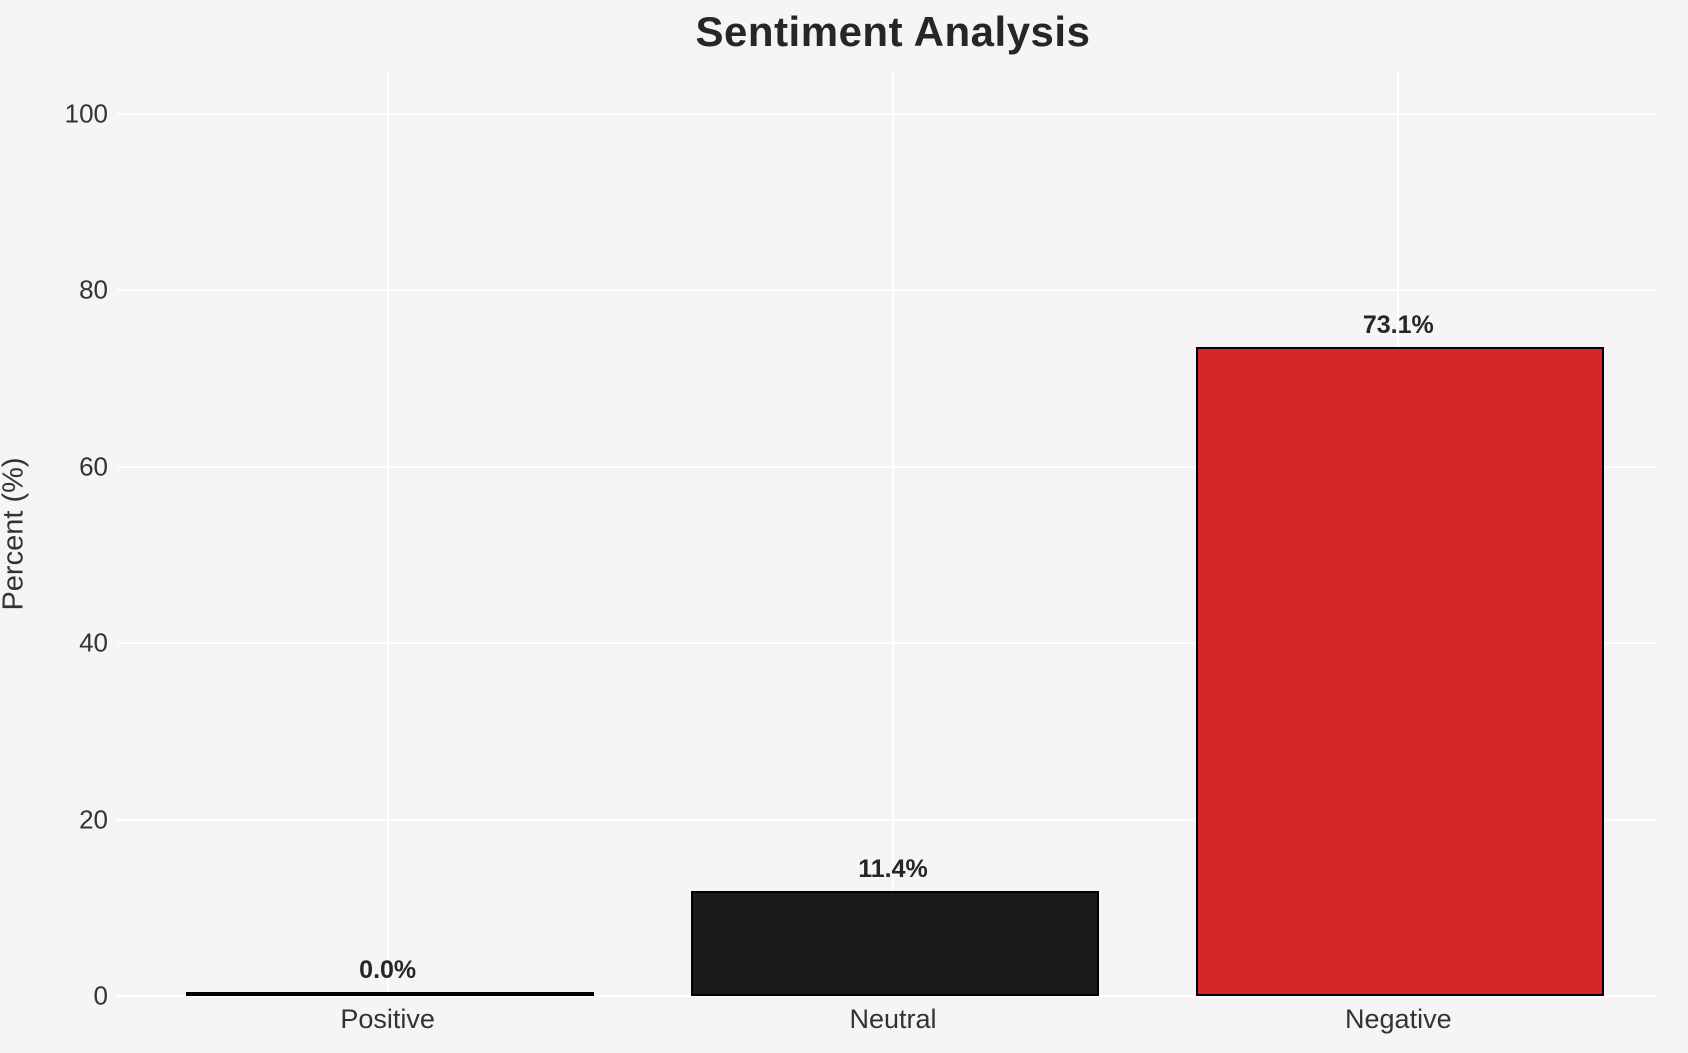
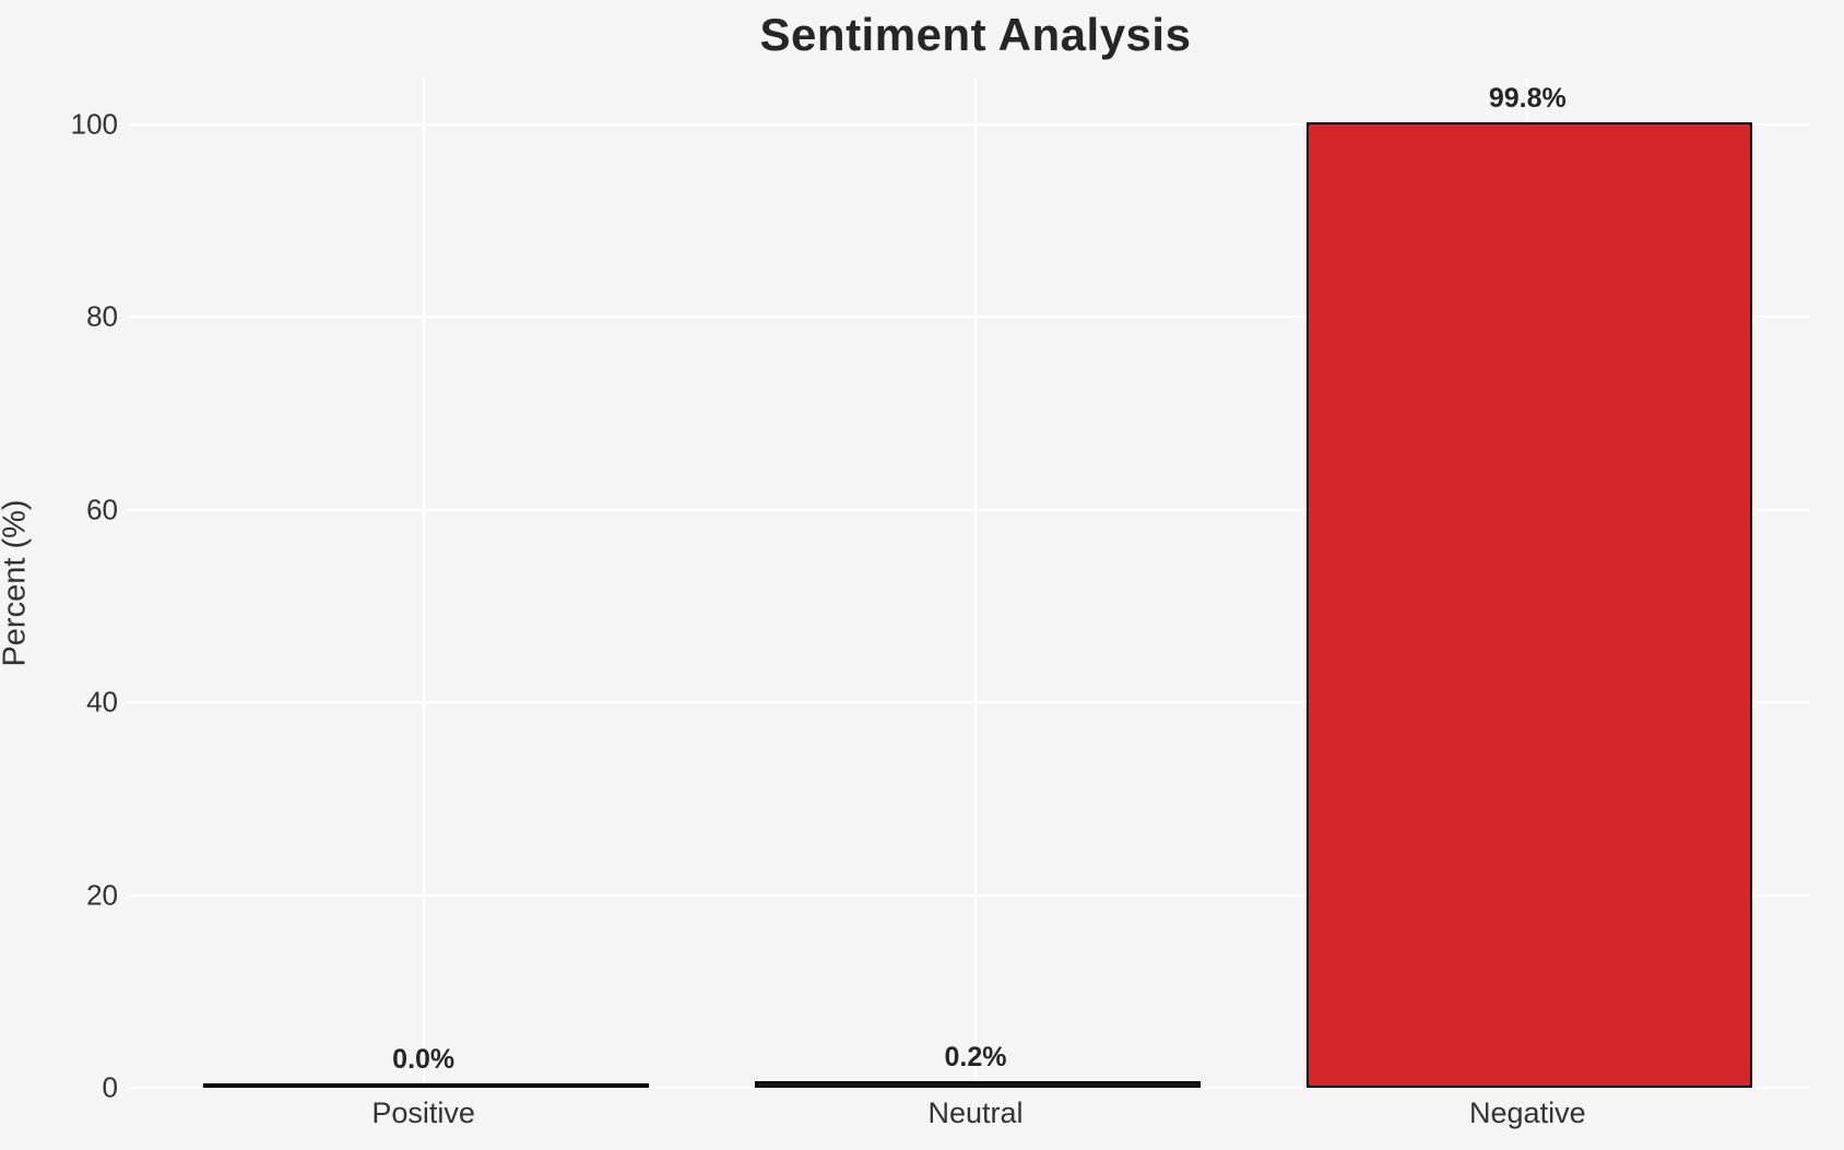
Neutral: 11.4% -> 0.2%
Negative: 73.1% -> 99.8%
